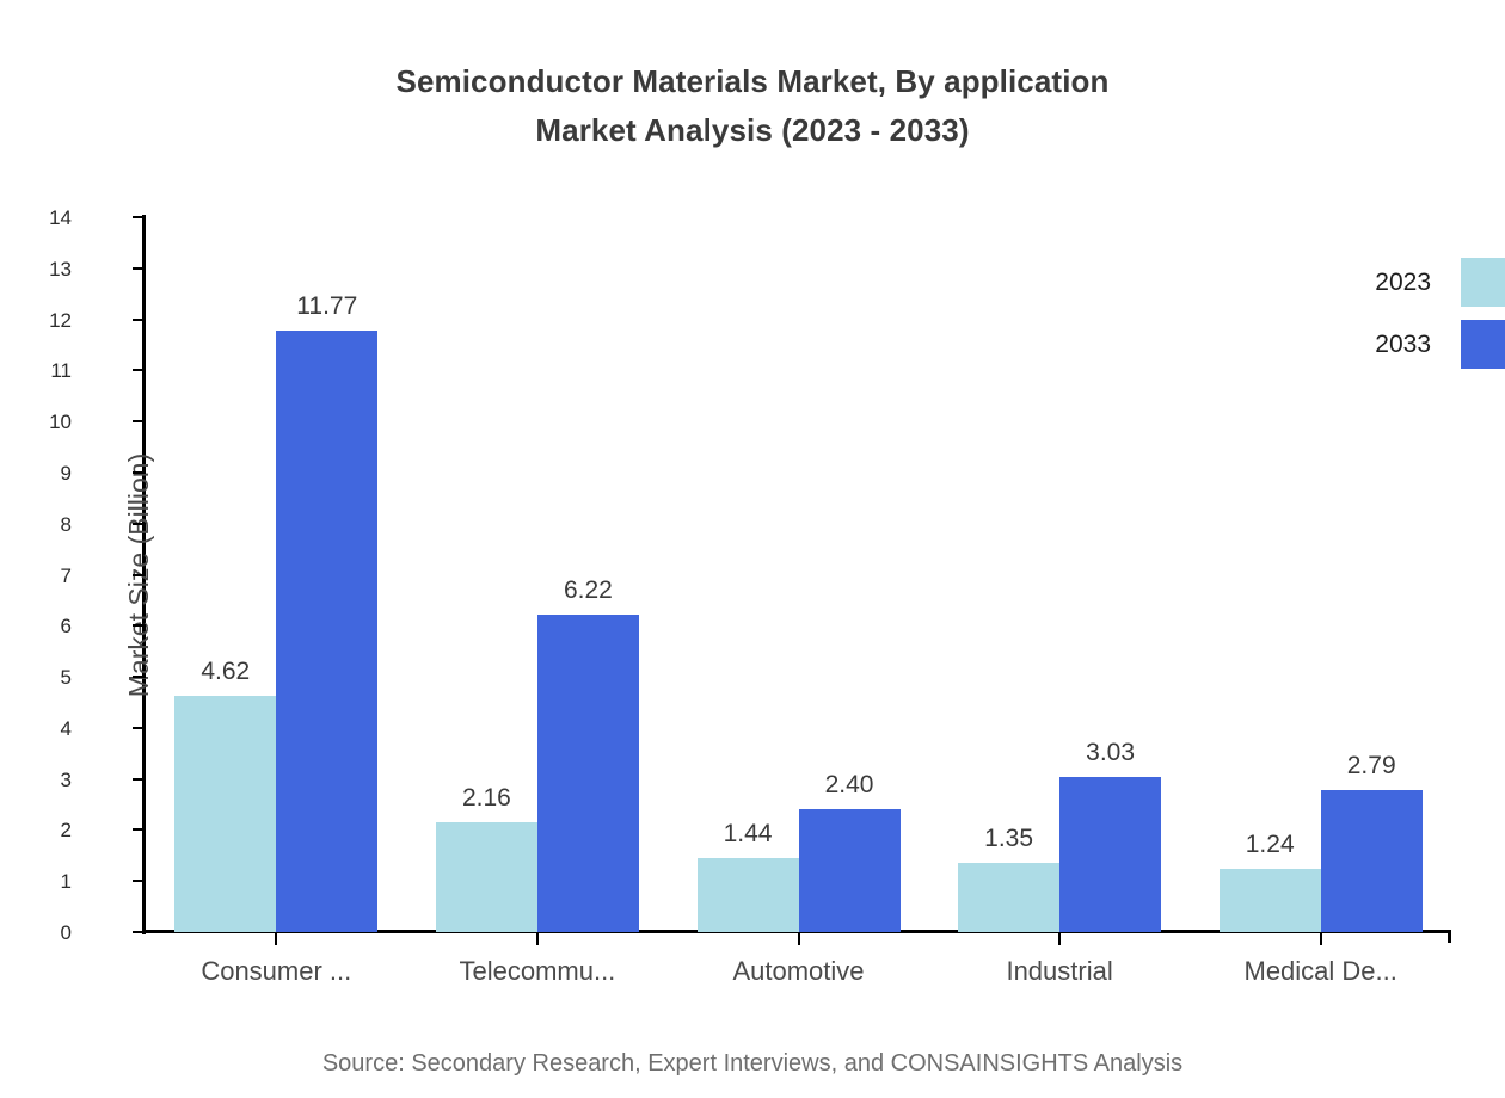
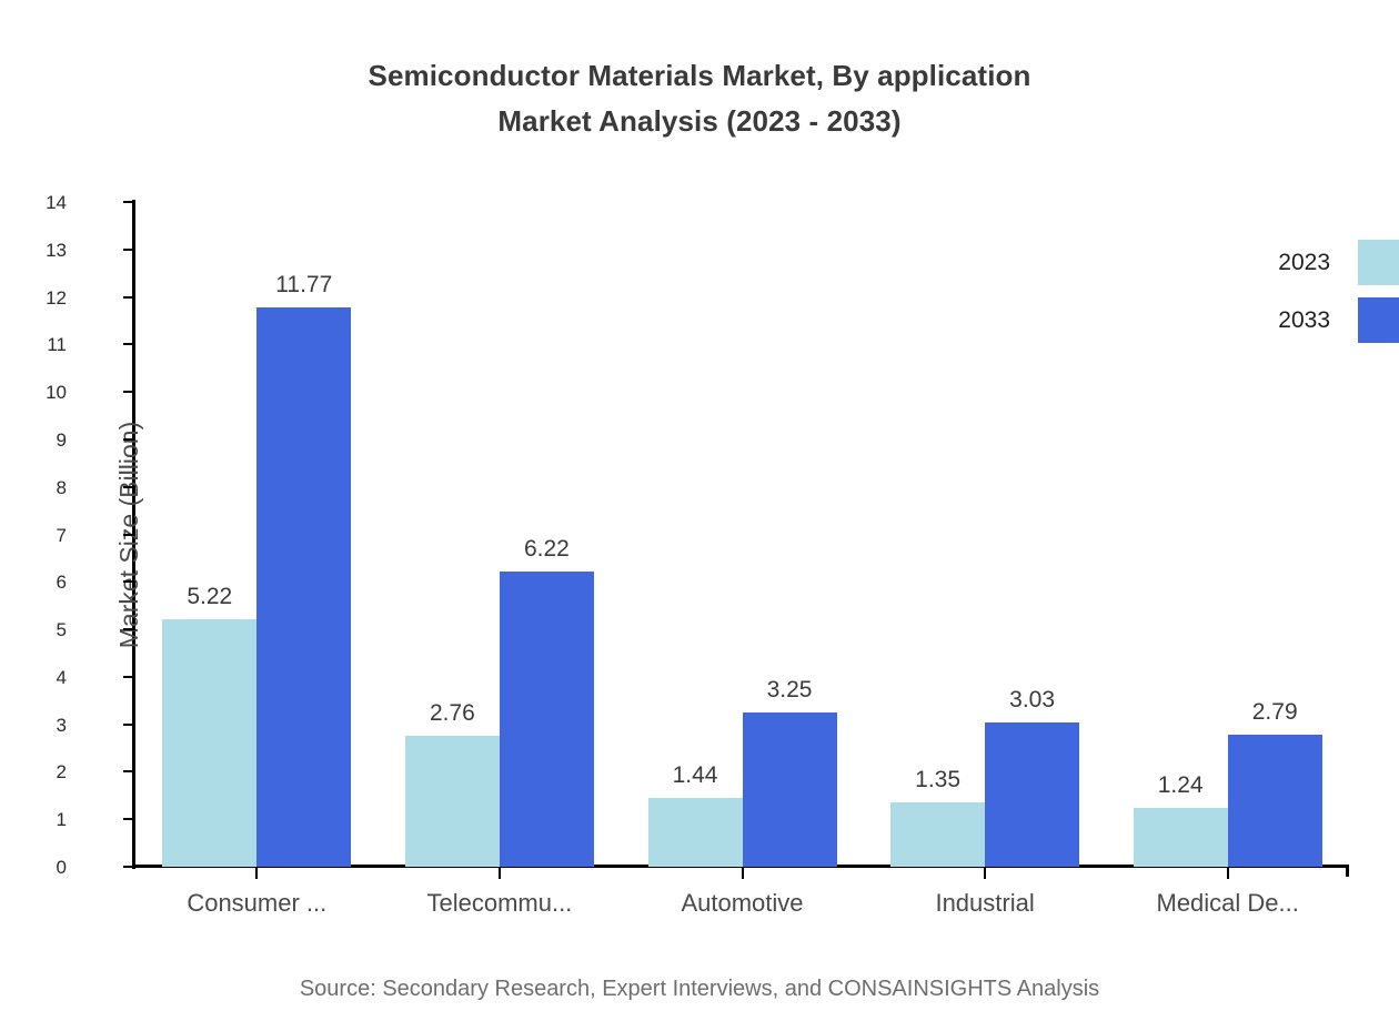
2023/Consumer ...: 4.62 -> 5.22
2023/Telecommu...: 2.16 -> 2.76
2033/Automotive: 2.40 -> 3.25
